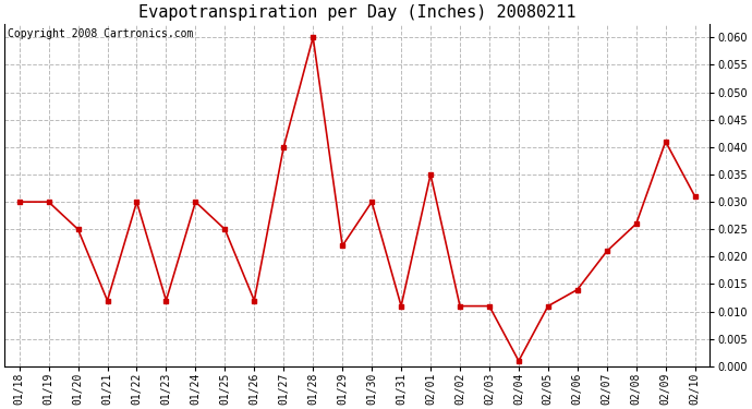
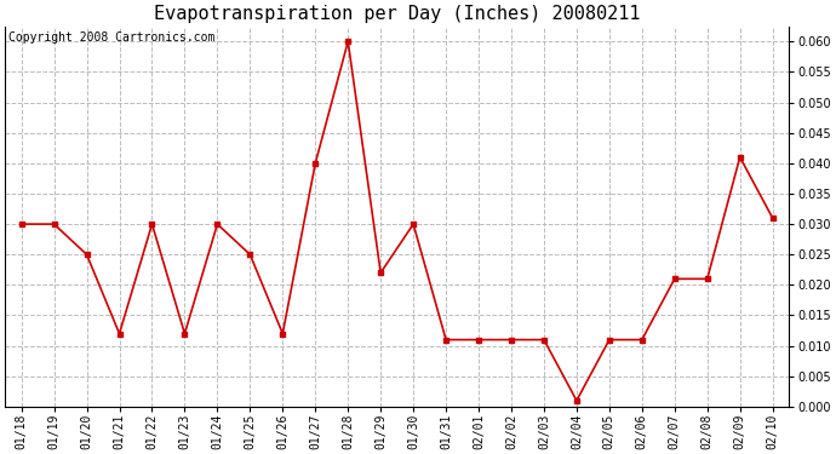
02/01: 0.035 -> 0.011
02/06: 0.014 -> 0.011
02/08: 0.026 -> 0.021
